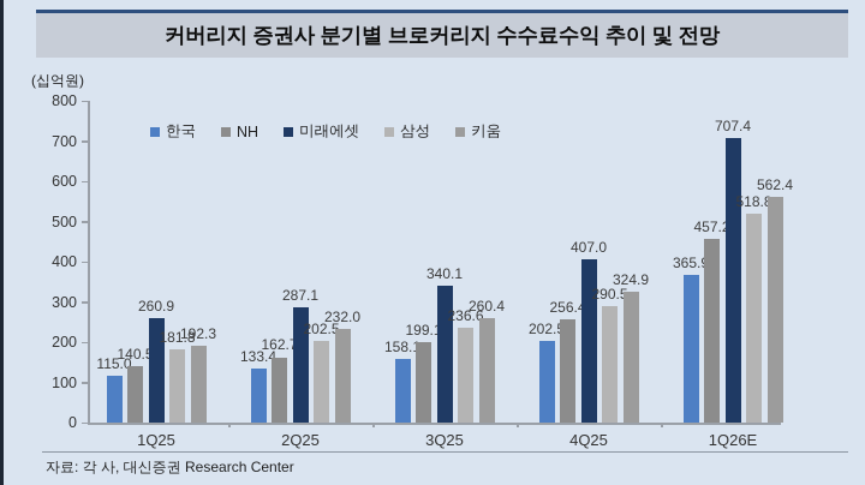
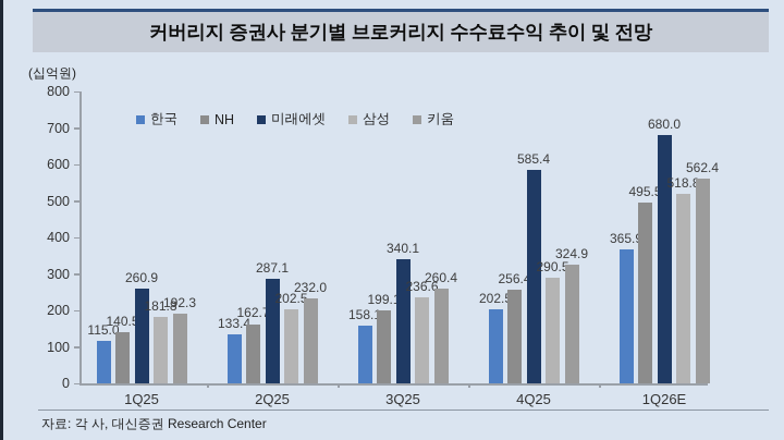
미래에셋/4Q25: 407.0 -> 585.4
NH/1Q26E: 457.2 -> 495.5
미래에셋/1Q26E: 707.4 -> 680.0
